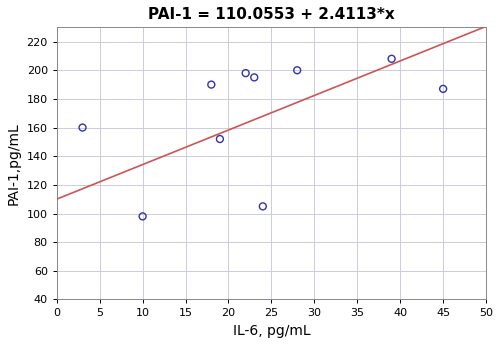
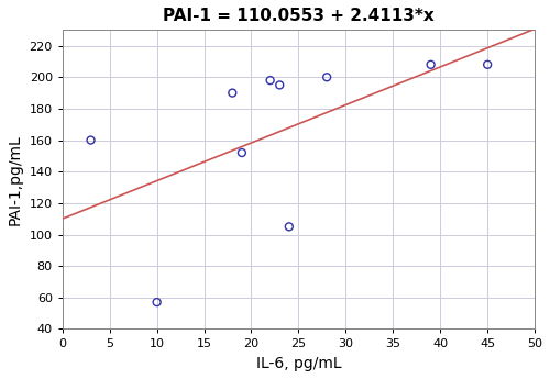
10: 98 -> 57
45: 187 -> 208
